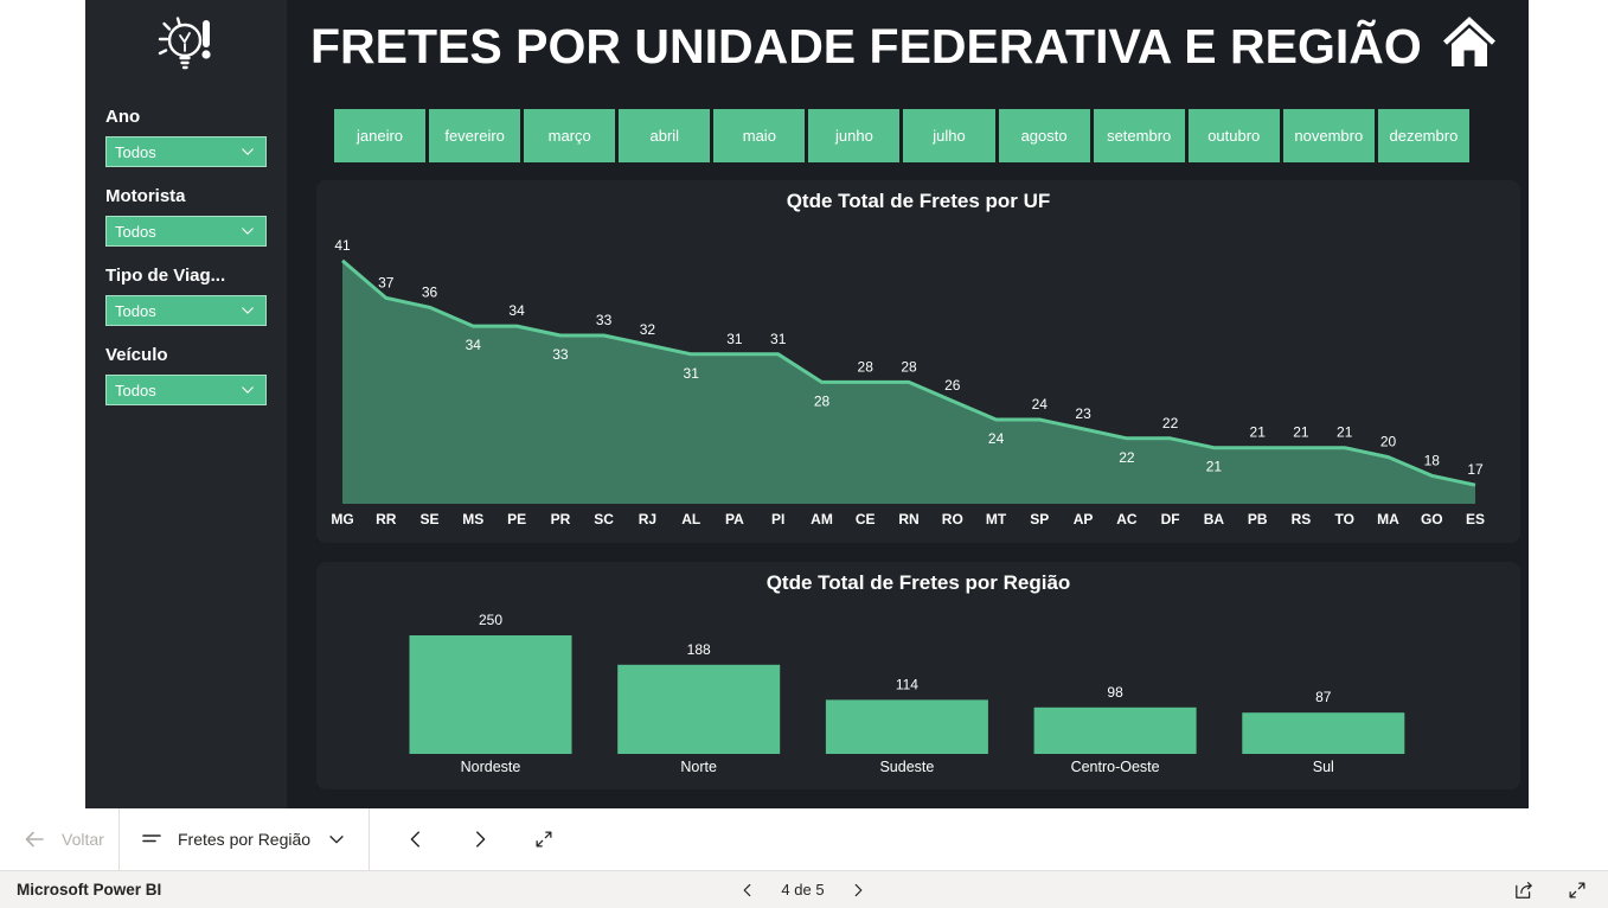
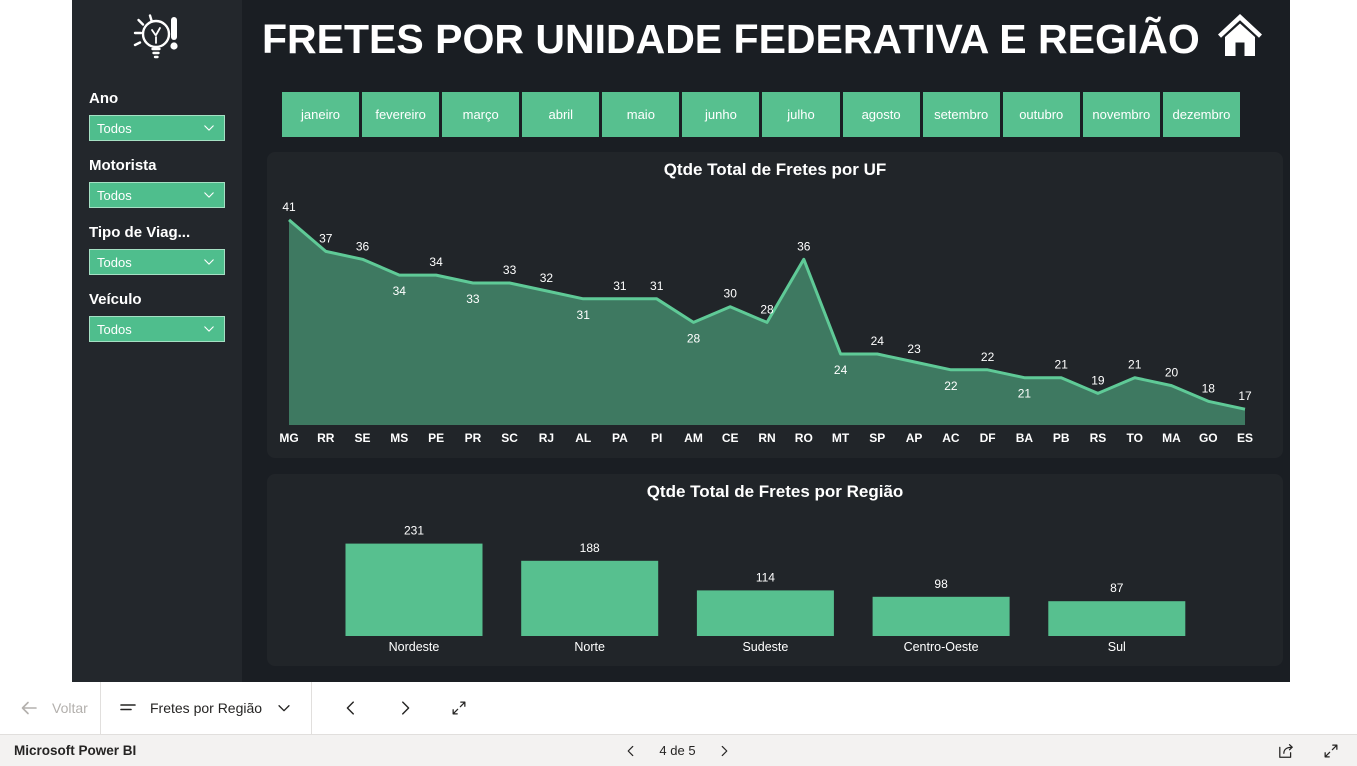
Qtde Total de Fretes por UF/CE: 28 -> 30
Qtde Total de Fretes por UF/RO: 26 -> 36
Qtde Total de Fretes por UF/RS: 21 -> 19
Qtde Total de Fretes por Região/Nordeste: 250 -> 231
